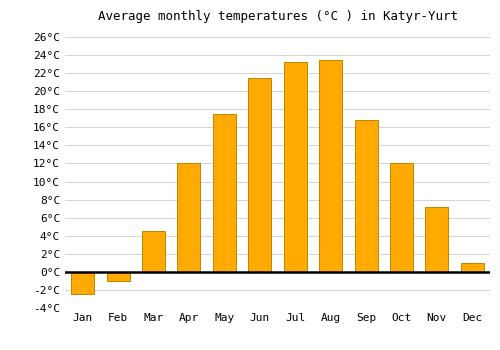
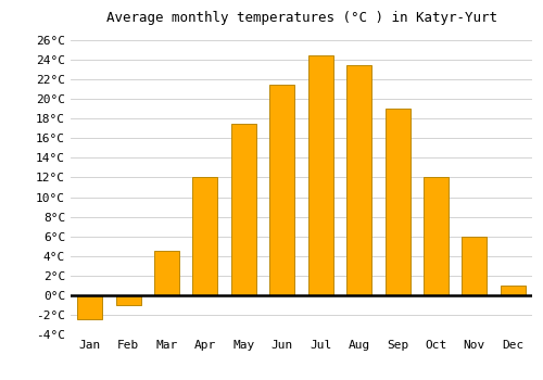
Jul: 23.2°C -> 24.5°C
Sep: 16.8°C -> 19.0°C
Nov: 7.2°C -> 6.0°C
